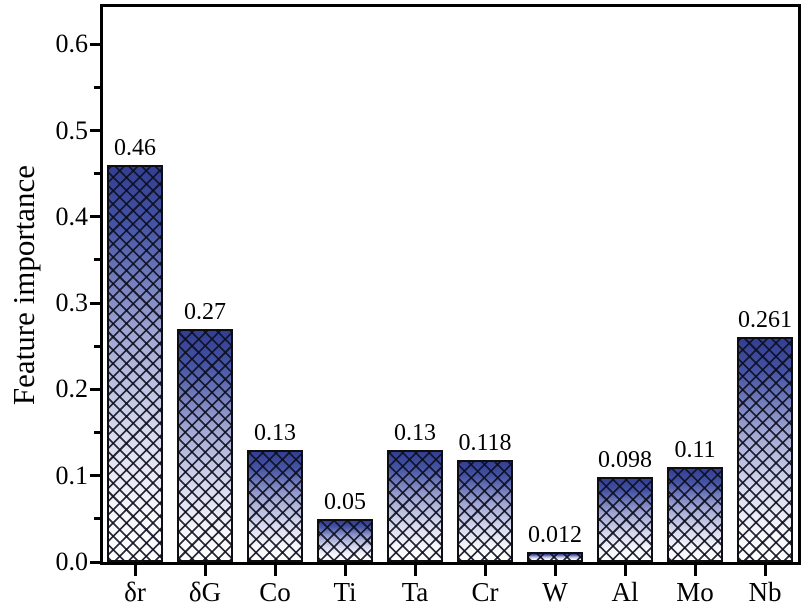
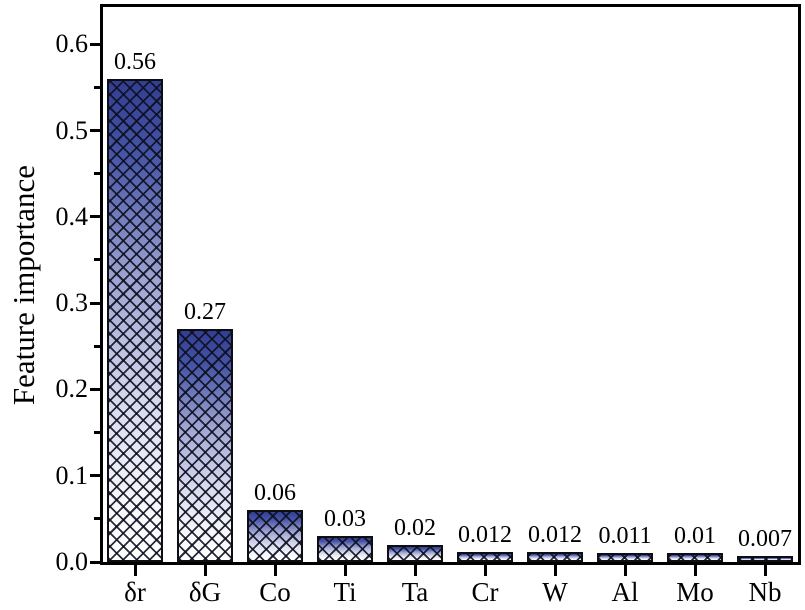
δr: 0.46 -> 0.56
Co: 0.13 -> 0.06
Ti: 0.05 -> 0.03
Ta: 0.13 -> 0.02
Cr: 0.118 -> 0.012
Al: 0.098 -> 0.011
Mo: 0.11 -> 0.01
Nb: 0.261 -> 0.007
